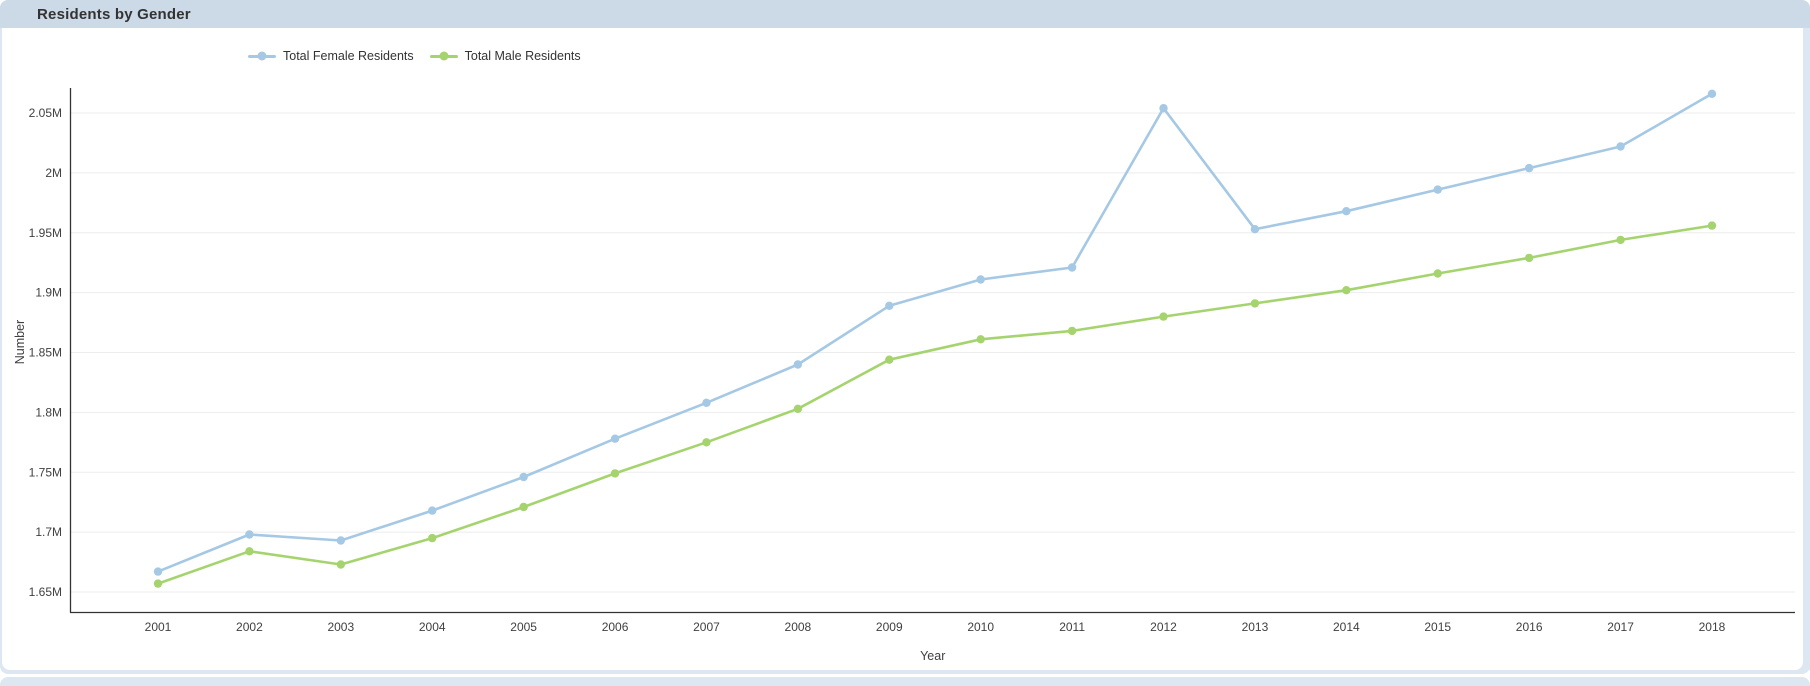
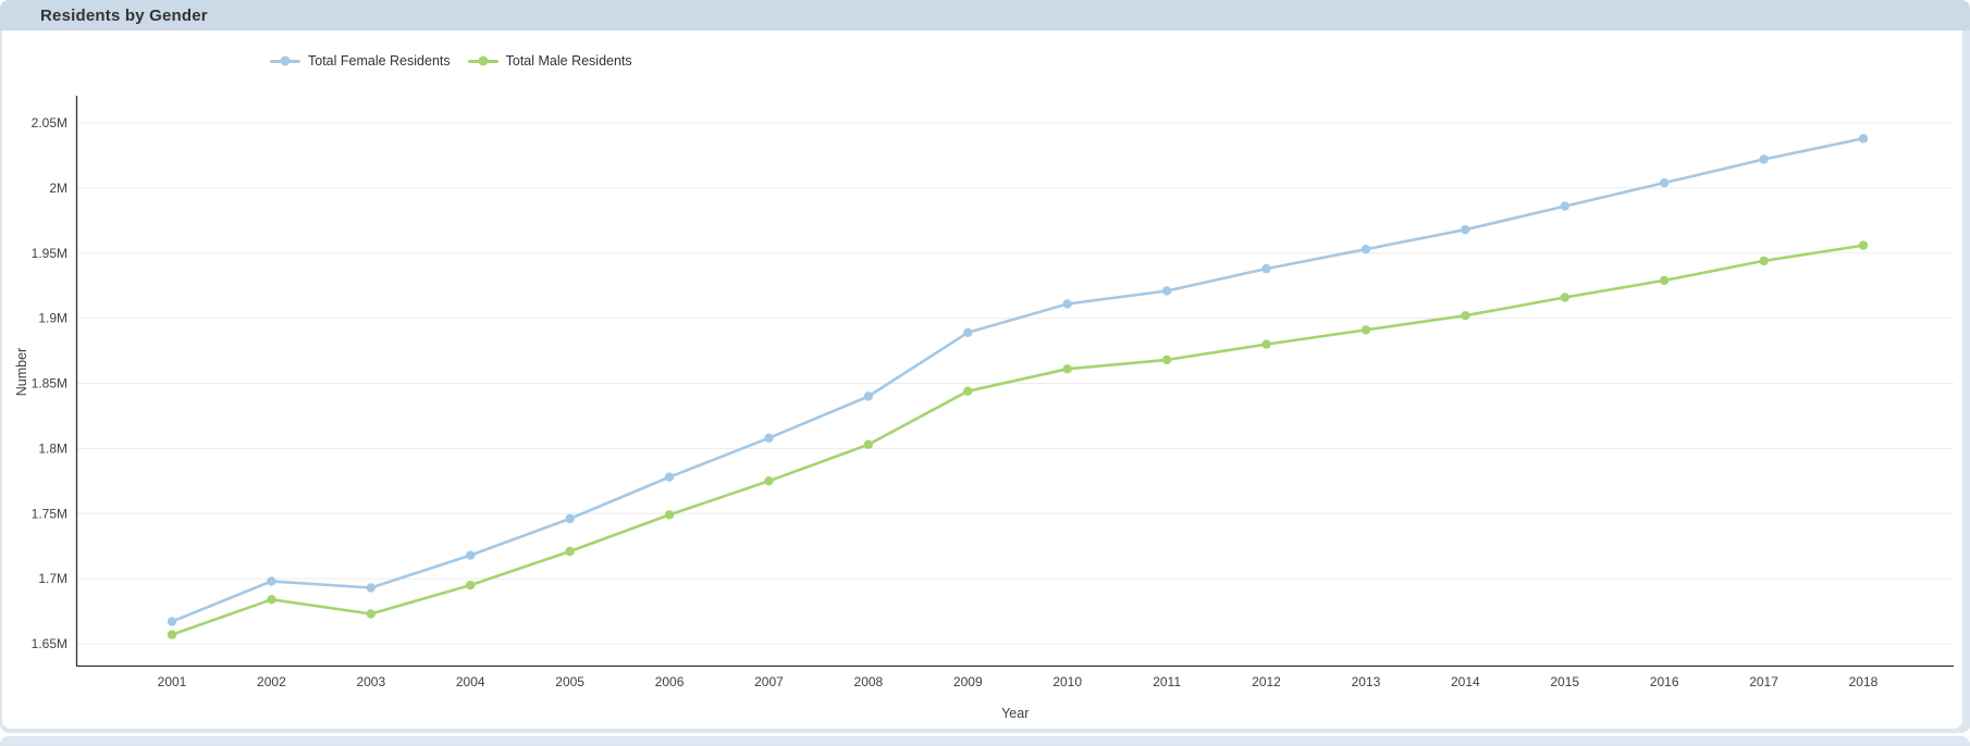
Total Female Residents/2012: 2.054M -> 1.938M
Total Female Residents/2018: 2.066M -> 2.038M
